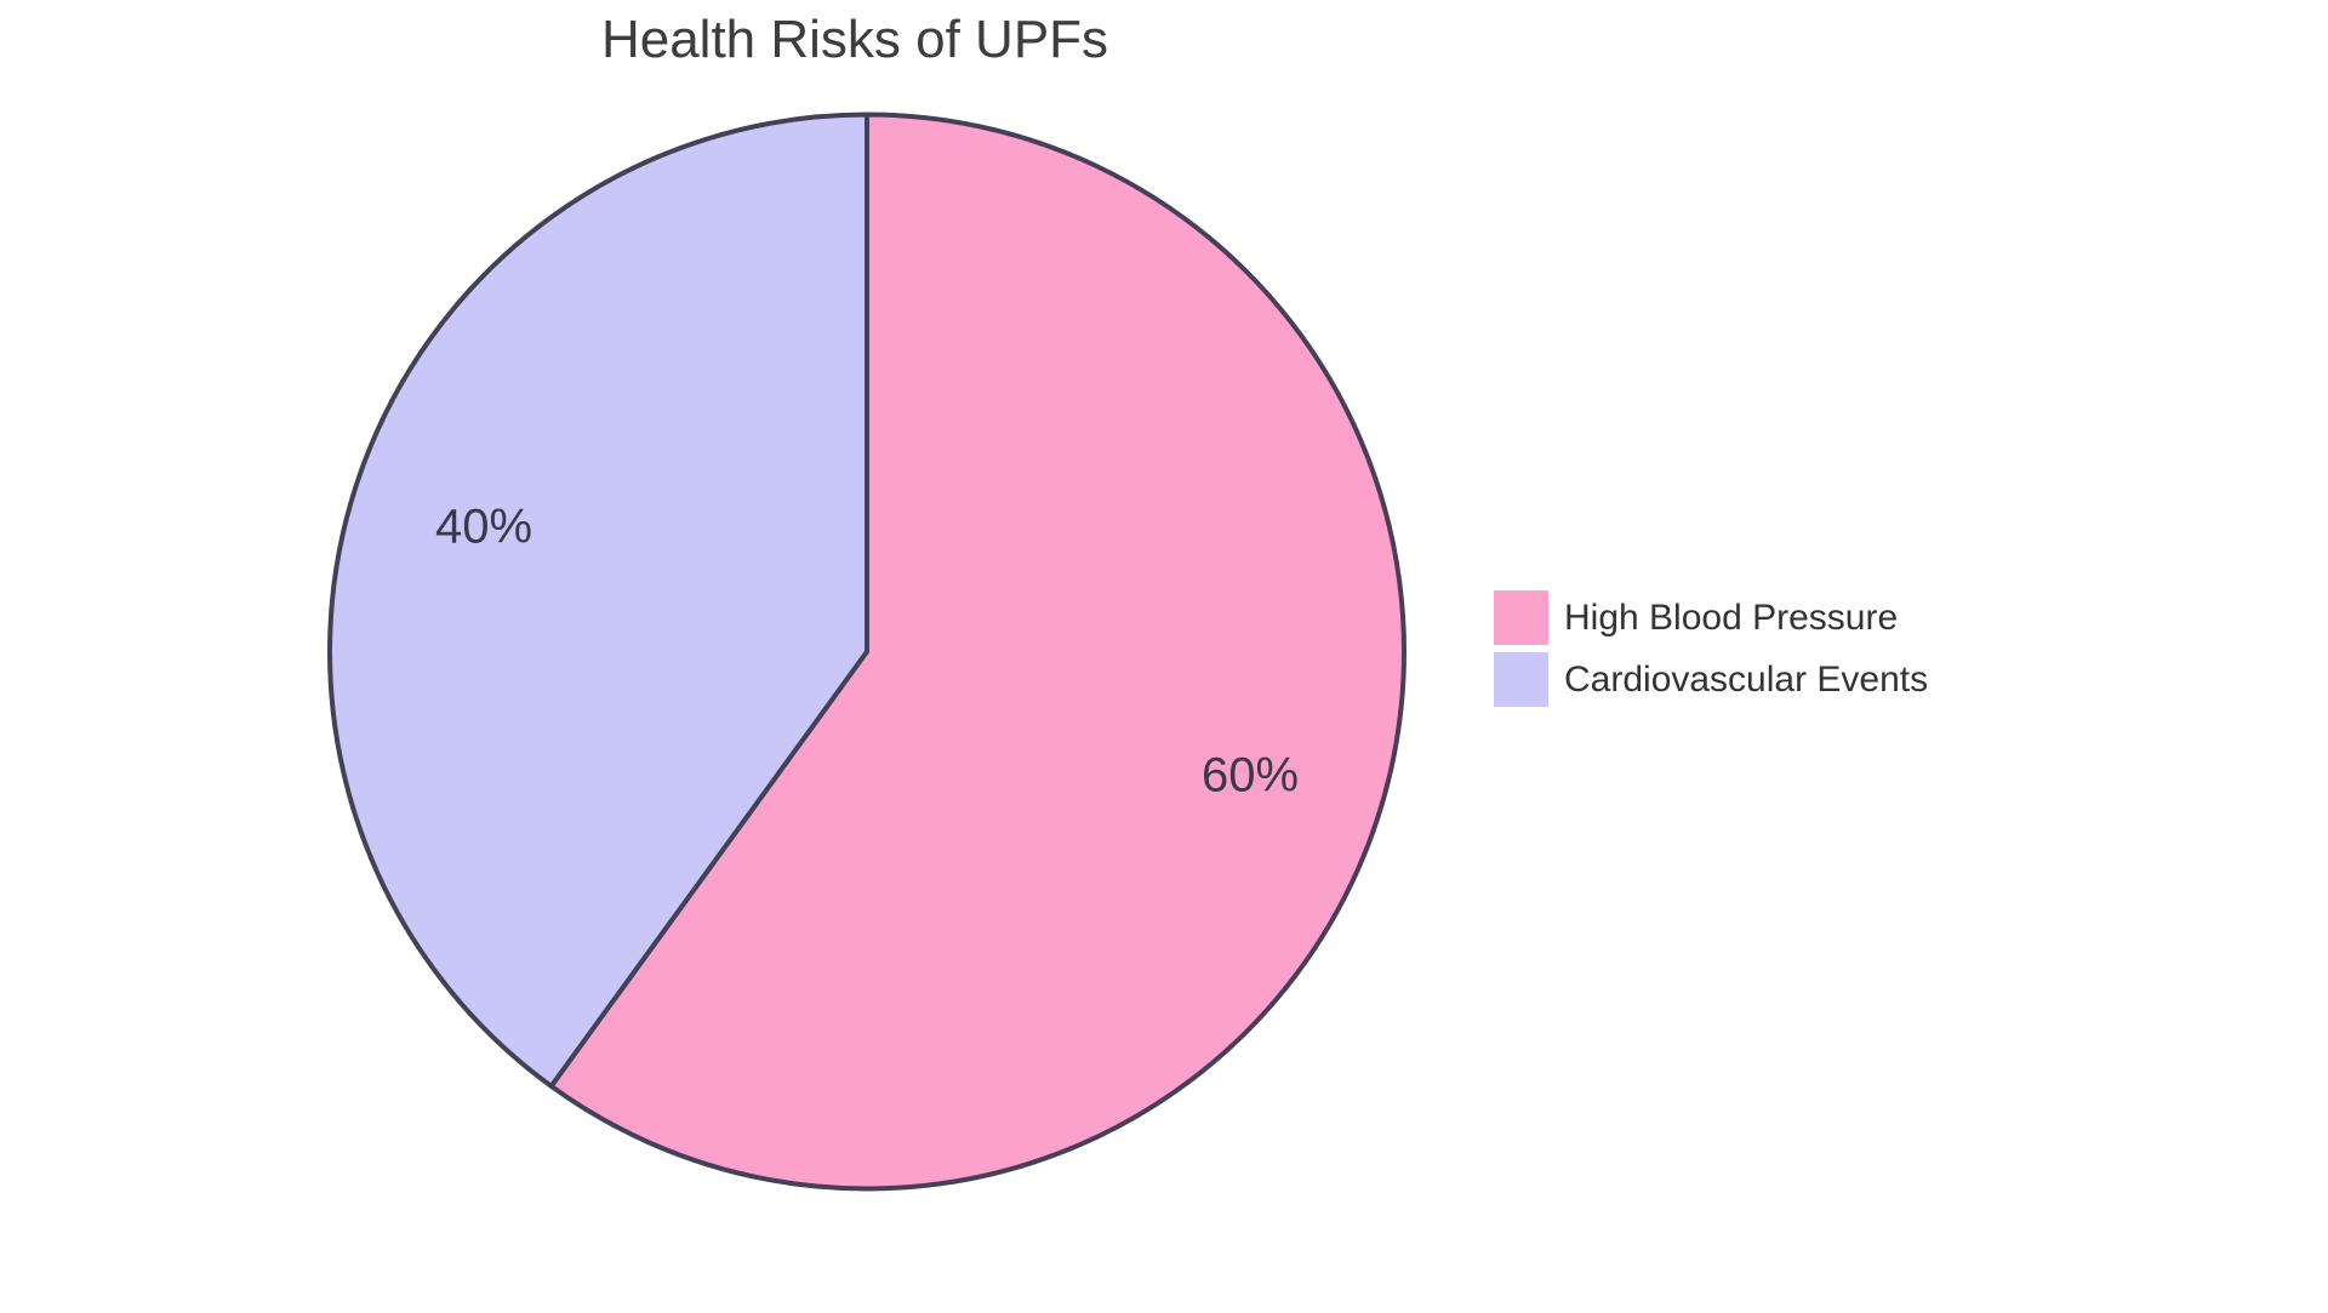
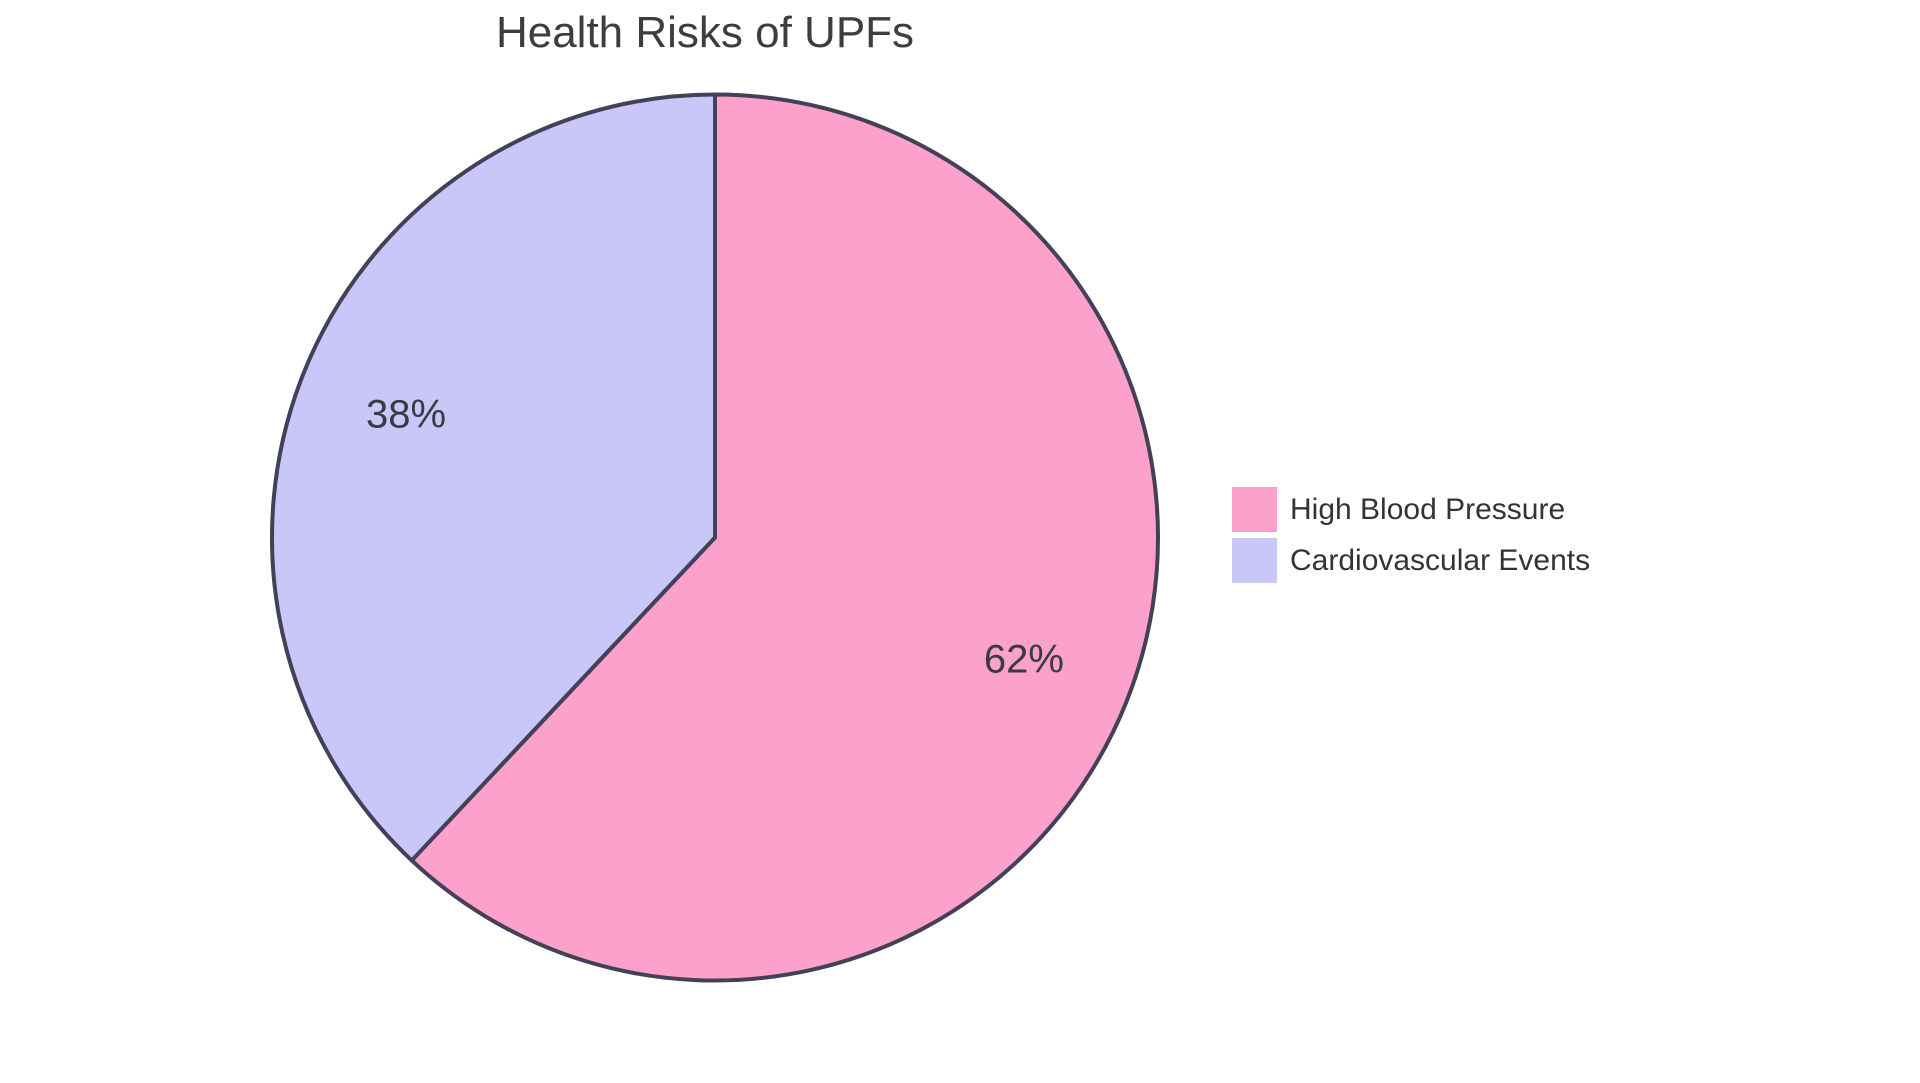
High Blood Pressure: 60% -> 62%
Cardiovascular Events: 40% -> 38%
